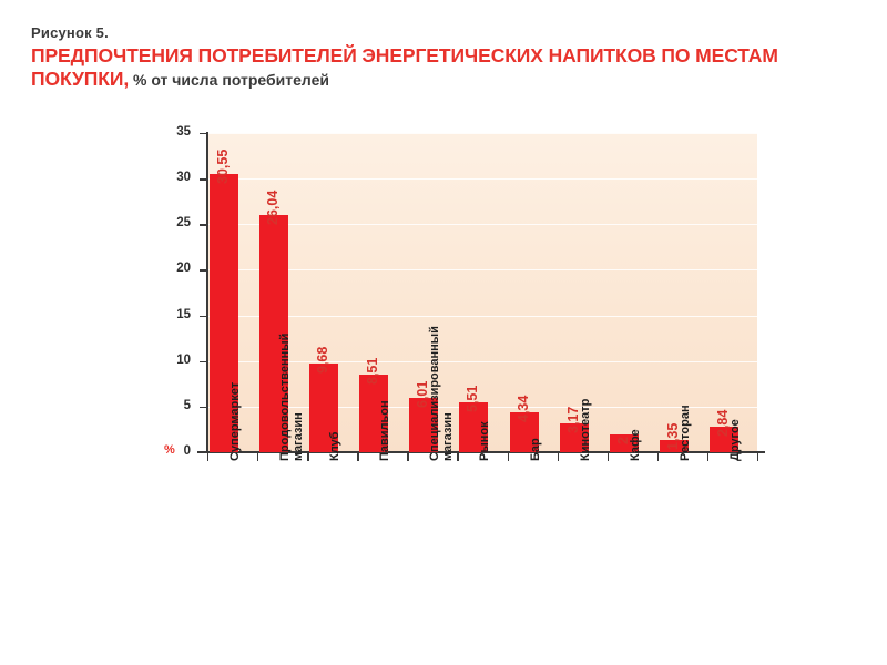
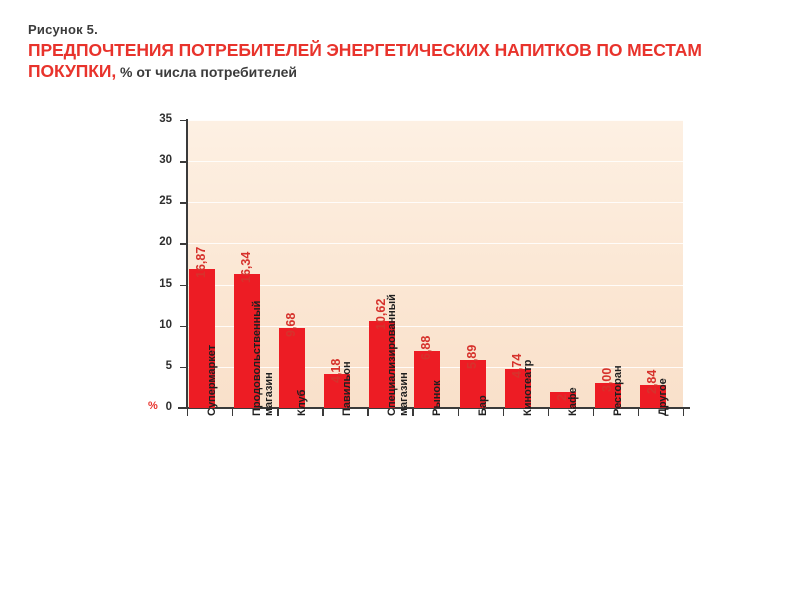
Супермаркет: 30,55 -> 16,87
Продовольственный магазин: 26,04 -> 16,34
Павильон: 8,51 -> 4,18
Специализированный магазин: 6,01 -> 10,62
Рынок: 5,51 -> 6,88
Бар: 4,34 -> 5,89
Кинотеатр: 3,17 -> 4,74
Ресторан: 1,35 -> 3,00
